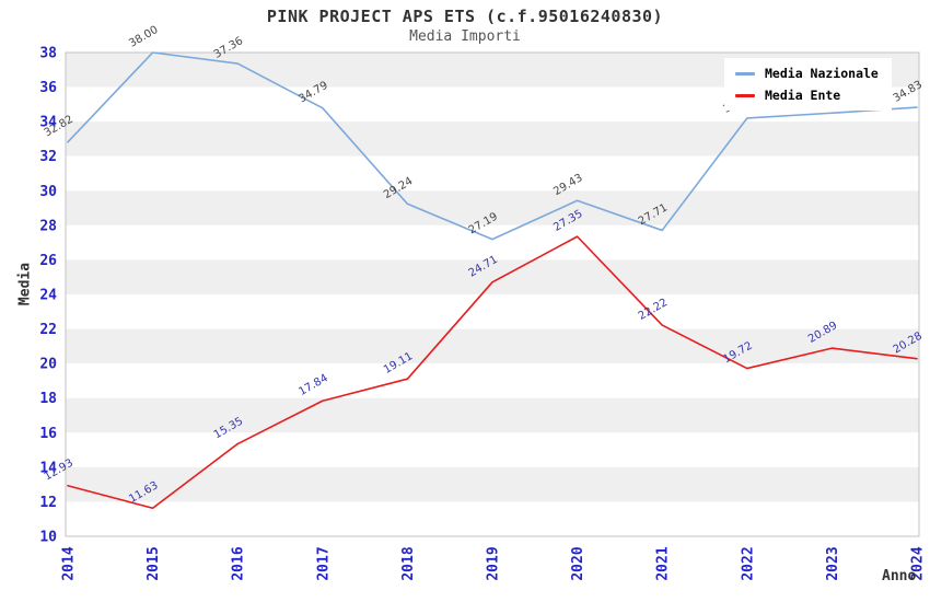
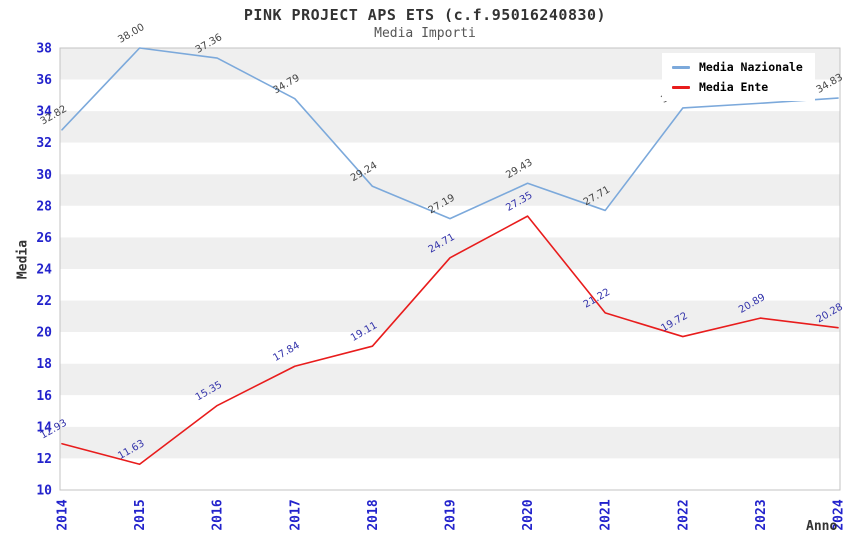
Media Ente/2021: 22.22 -> 21.22
